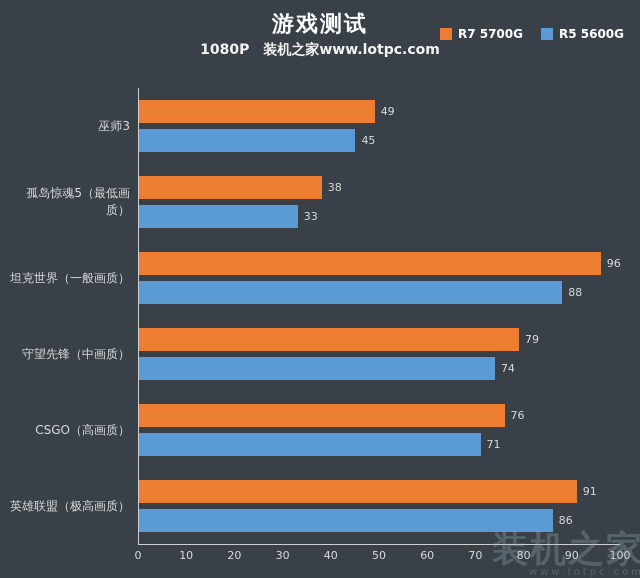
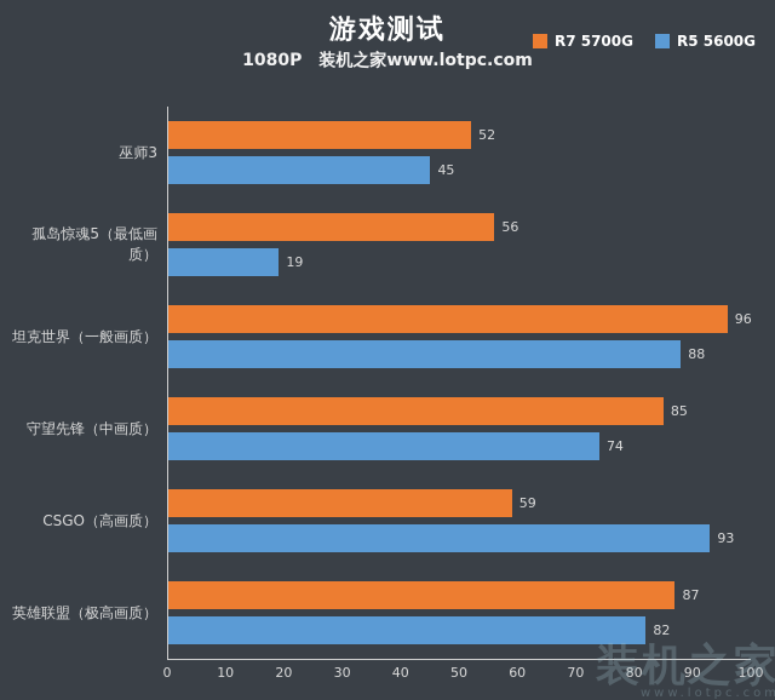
R7 5700G/巫师3: 49 -> 52
R7 5700G/孤岛惊魂5（最低画质）: 38 -> 56
R5 5600G/孤岛惊魂5（最低画质）: 33 -> 19
R7 5700G/守望先锋（中画质）: 79 -> 85
R7 5700G/CSGO（高画质）: 76 -> 59
R5 5600G/CSGO（高画质）: 71 -> 93
R7 5700G/英雄联盟（极高画质）: 91 -> 87
R5 5600G/英雄联盟（极高画质）: 86 -> 82
